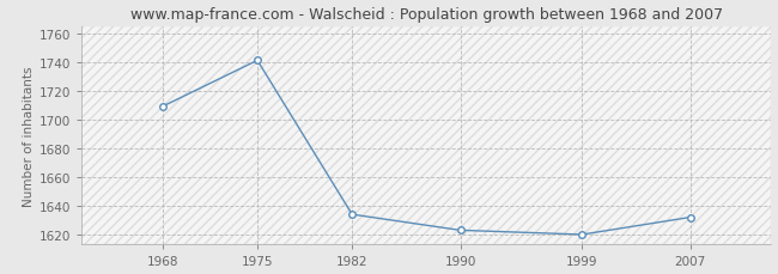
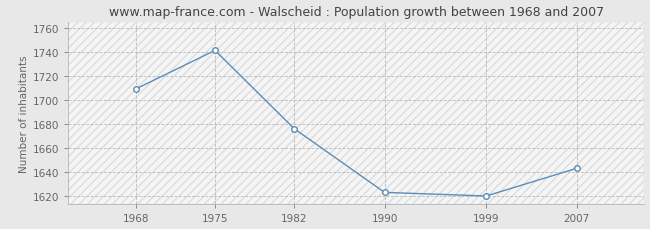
1982: 1634 -> 1676
2007: 1632 -> 1643
